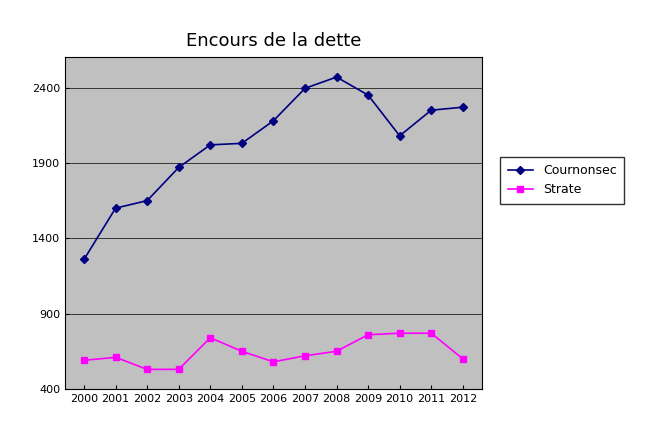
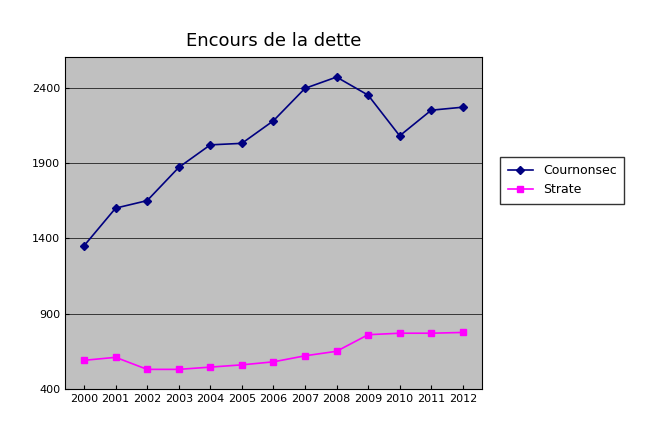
Cournonsec/2000: 1260 -> 1350
Strate/2004: 740 -> 540
Strate/2005: 650 -> 560
Strate/2012: 600 -> 780
